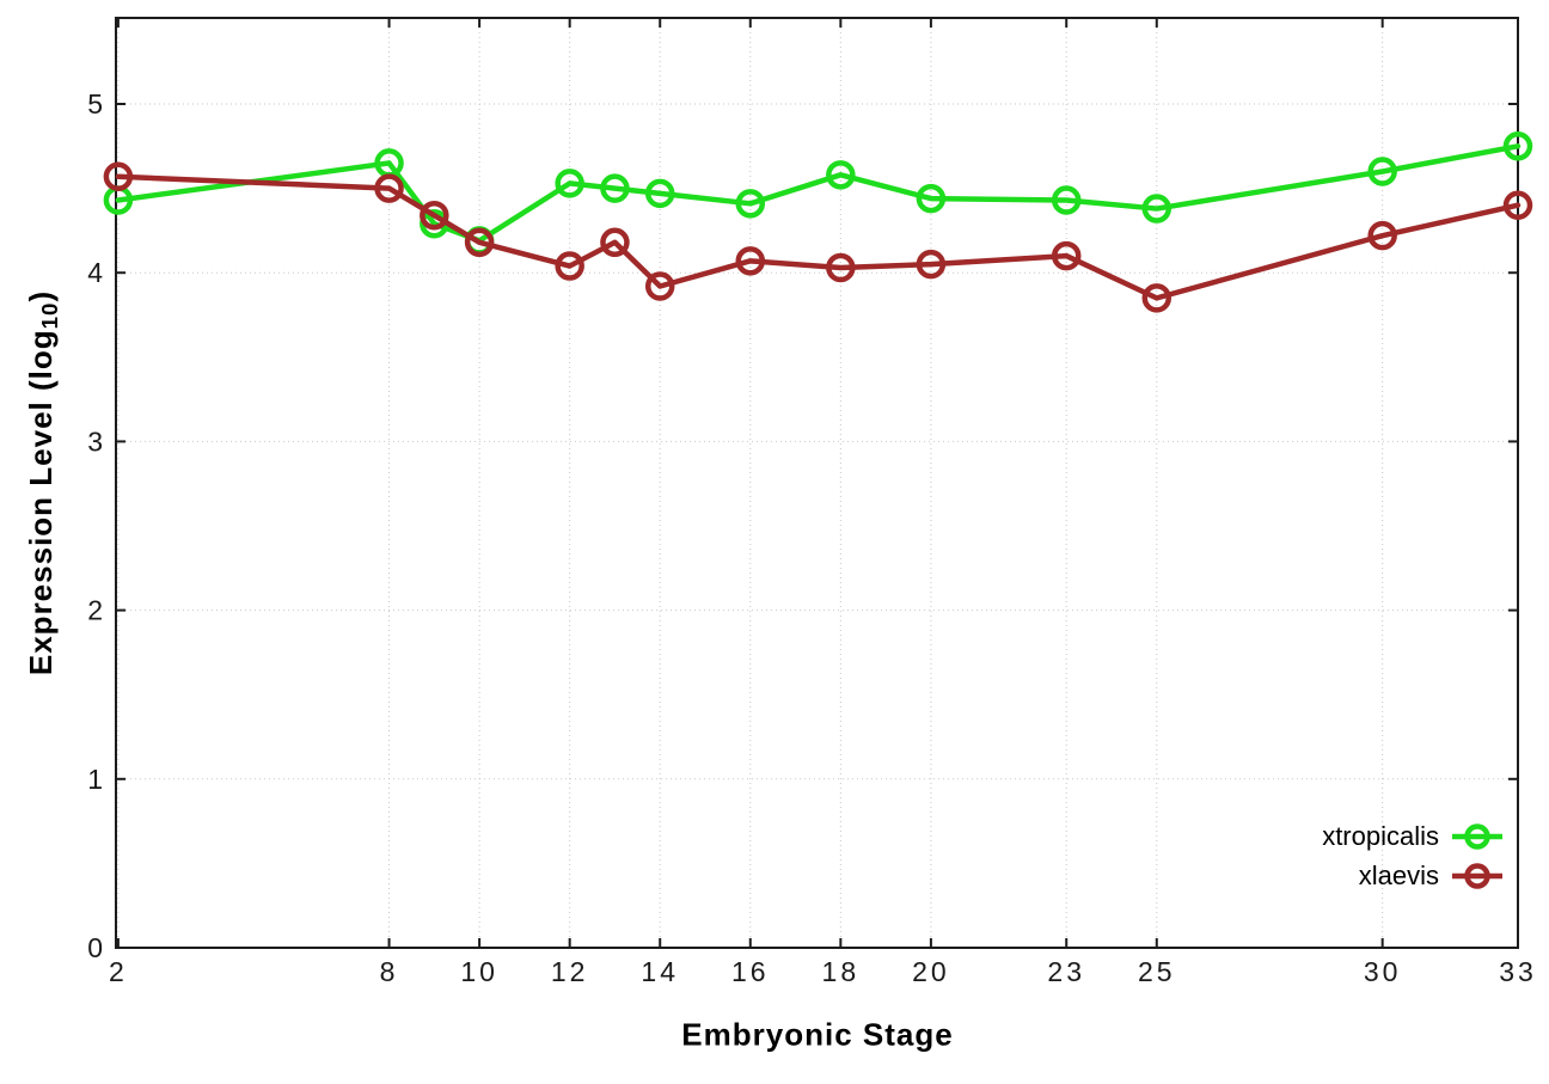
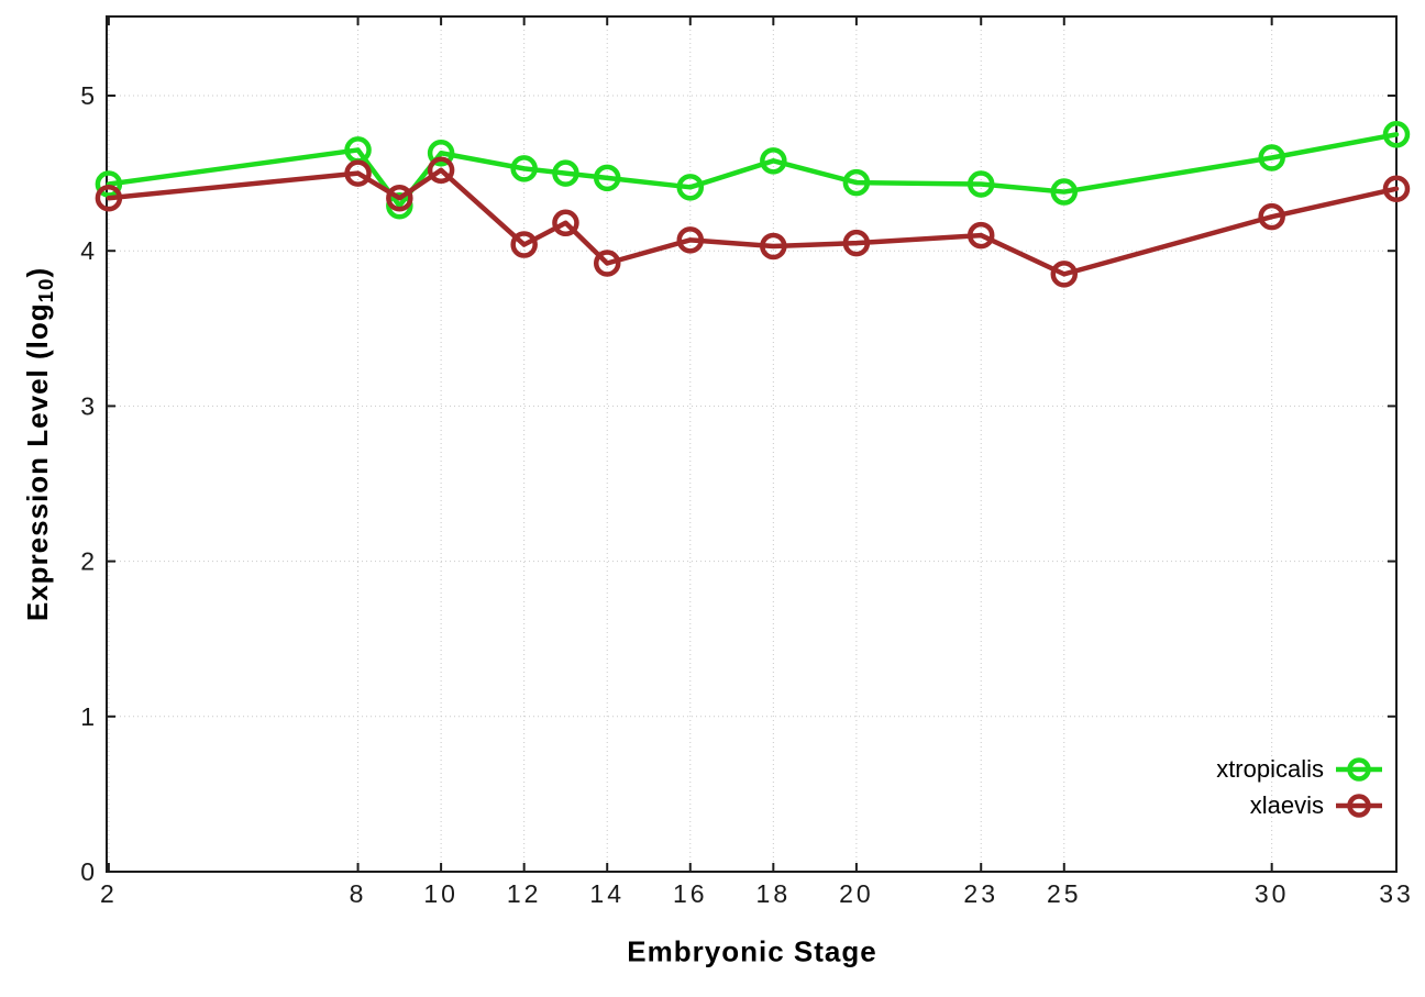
xlaevis/2: 4.57 -> 4.34
xtropicalis/10: 4.19 -> 4.63
xlaevis/10: 4.18 -> 4.52
